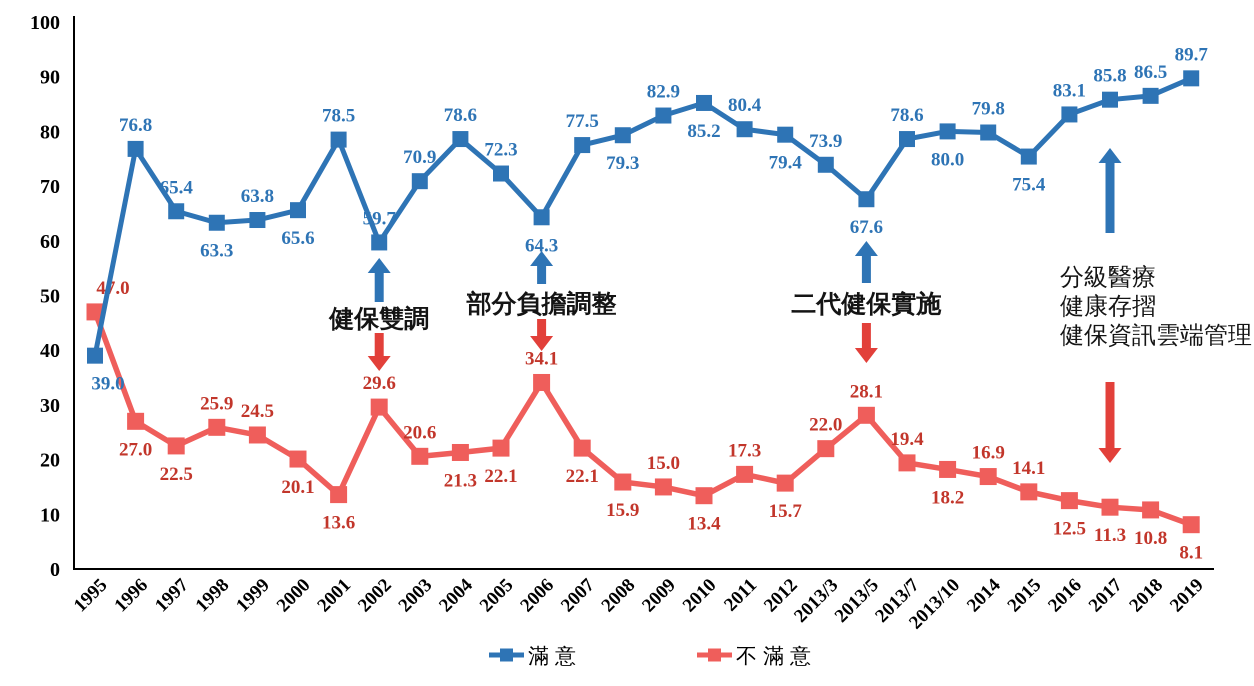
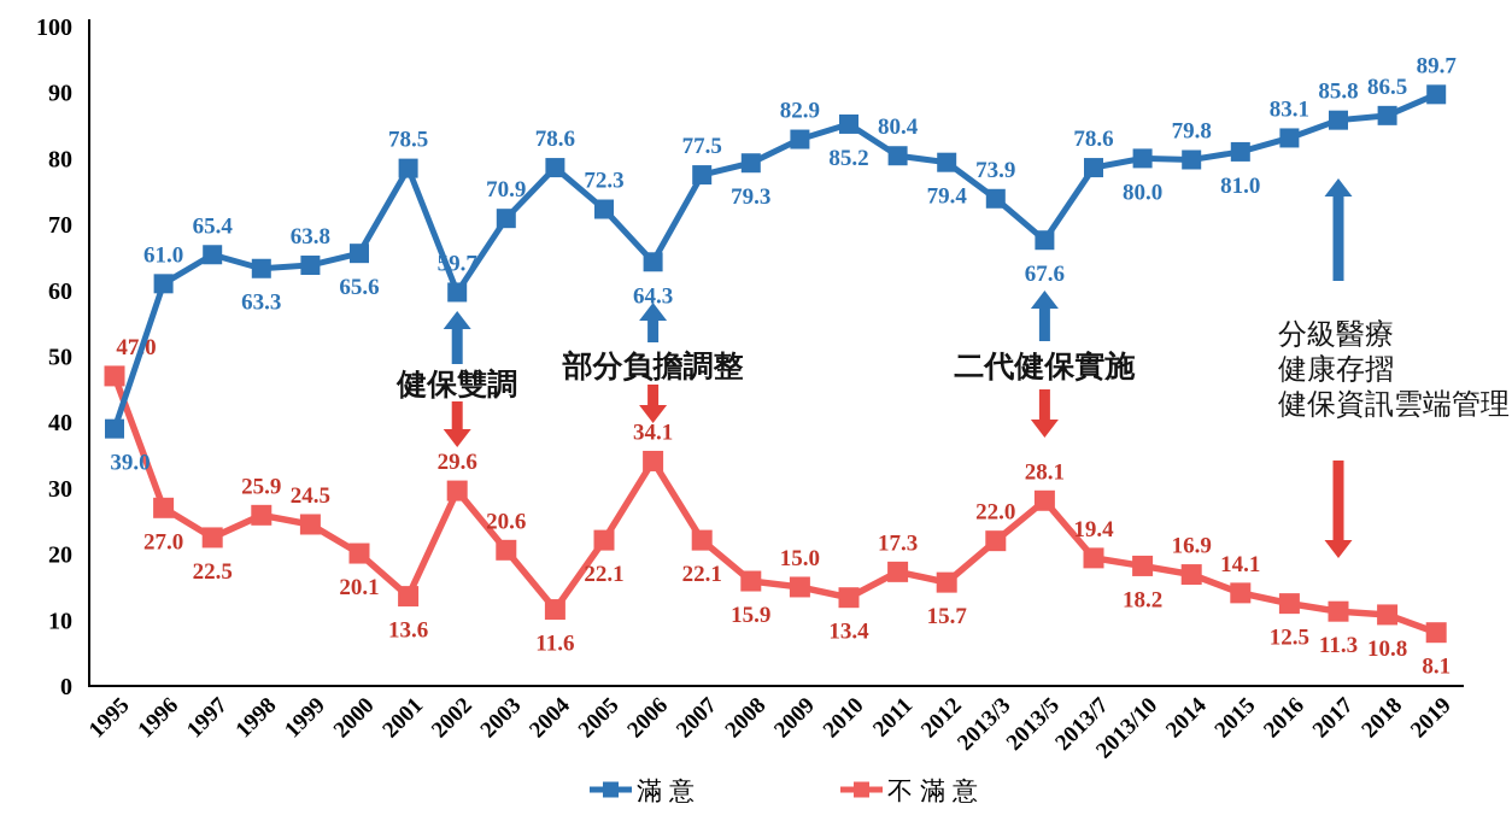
滿意/1996: 76.8 -> 61.0
不滿意/2004: 21.3 -> 11.6
滿意/2015: 75.4 -> 81.0
